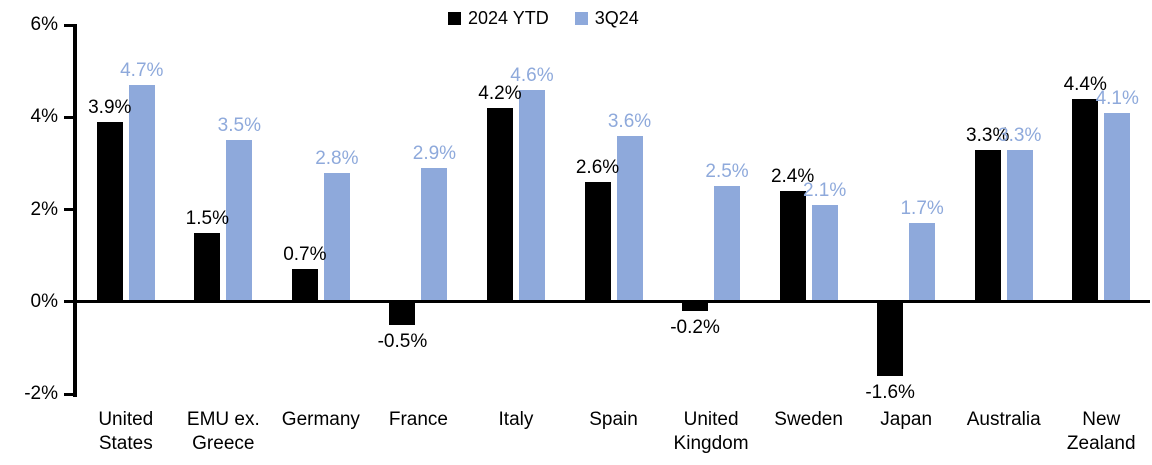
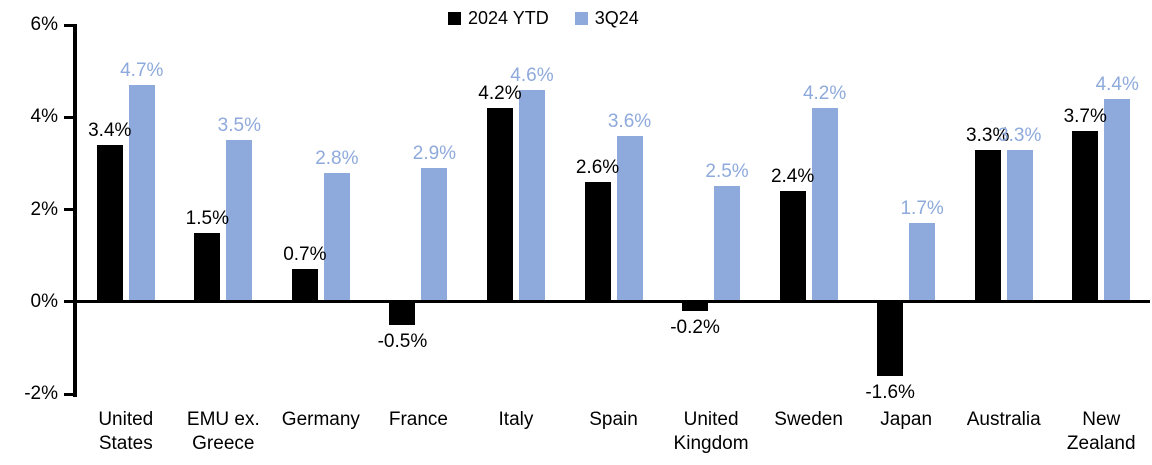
2024 YTD/United States: 3.9% -> 3.4%
3Q24/Sweden: 2.1% -> 4.2%
2024 YTD/New Zealand: 4.4% -> 3.7%
3Q24/New Zealand: 4.1% -> 4.4%
